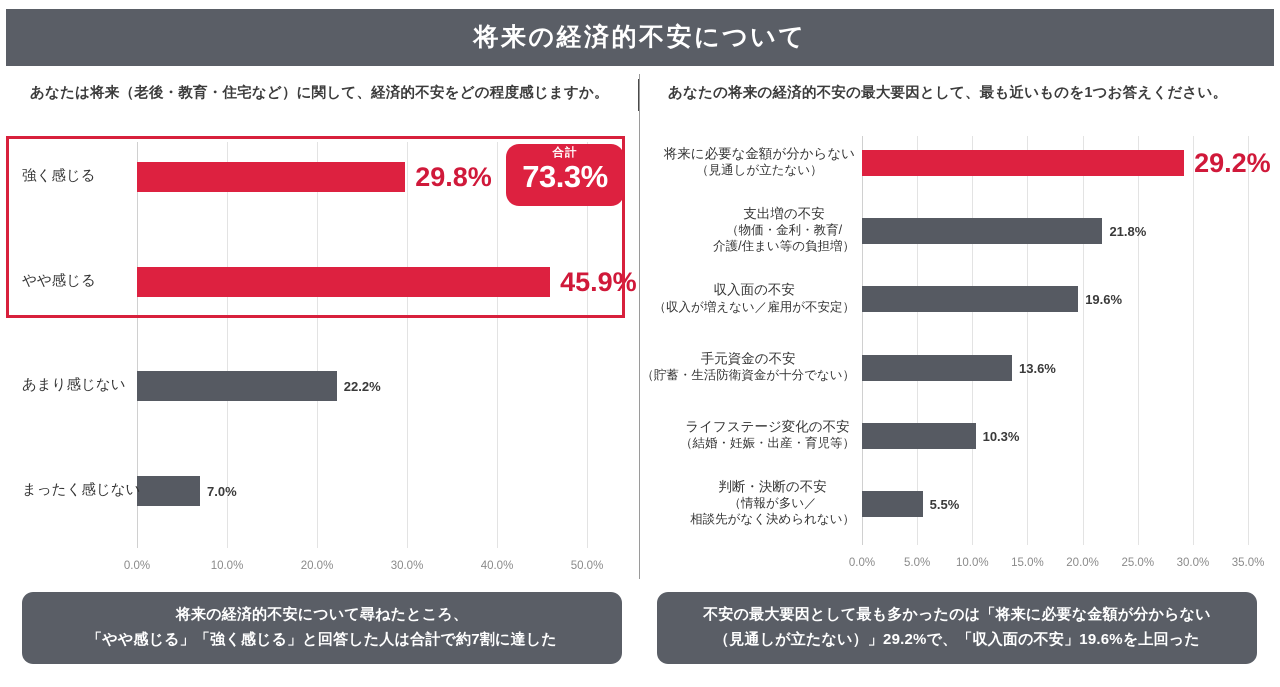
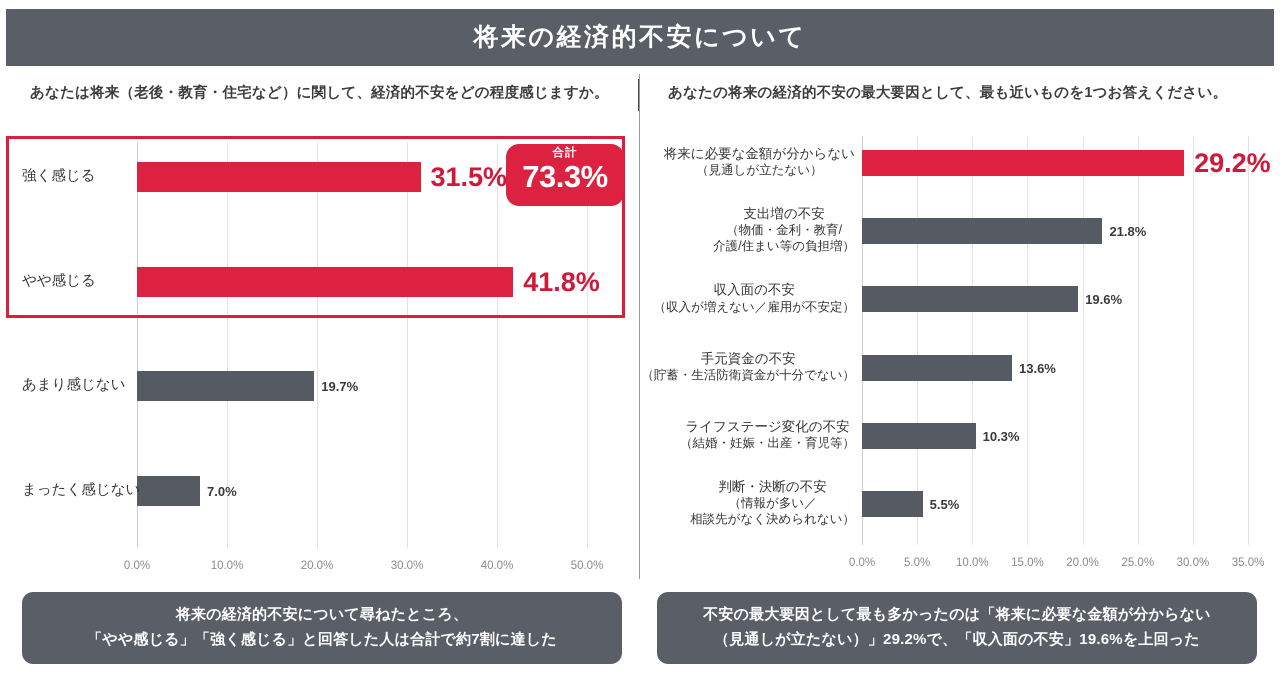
あなたは将来（老後・教育・住宅など）に関して、経済的不安をどの程度感じますか。/強く感じる: 29.8% -> 31.5%
あなたは将来（老後・教育・住宅など）に関して、経済的不安をどの程度感じますか。/やや感じる: 45.9% -> 41.8%
あなたは将来（老後・教育・住宅など）に関して、経済的不安をどの程度感じますか。/あまり感じない: 22.2% -> 19.7%
